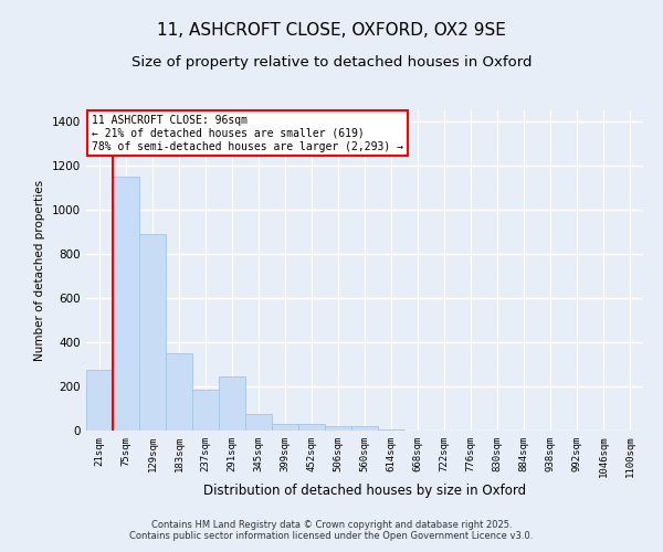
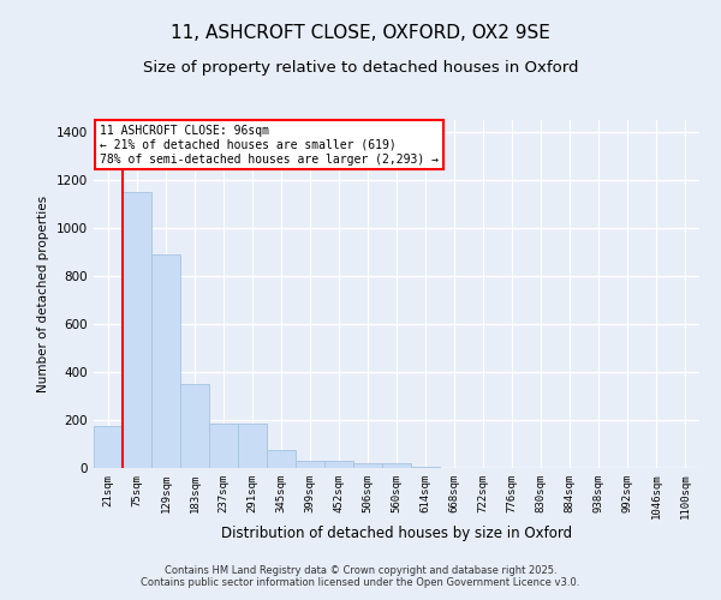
21sqm: 275 -> 175
291sqm: 245 -> 185
